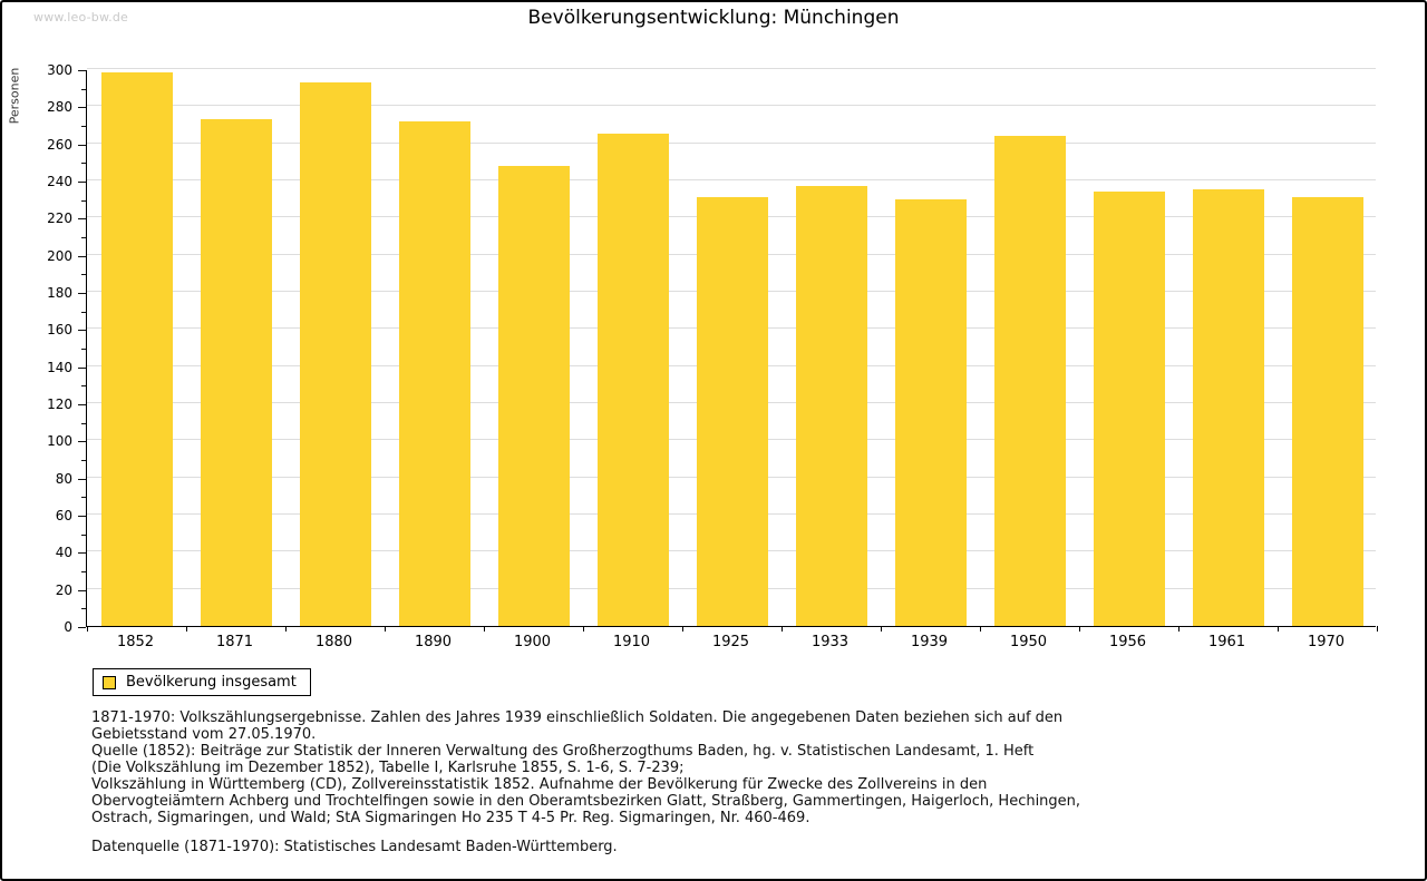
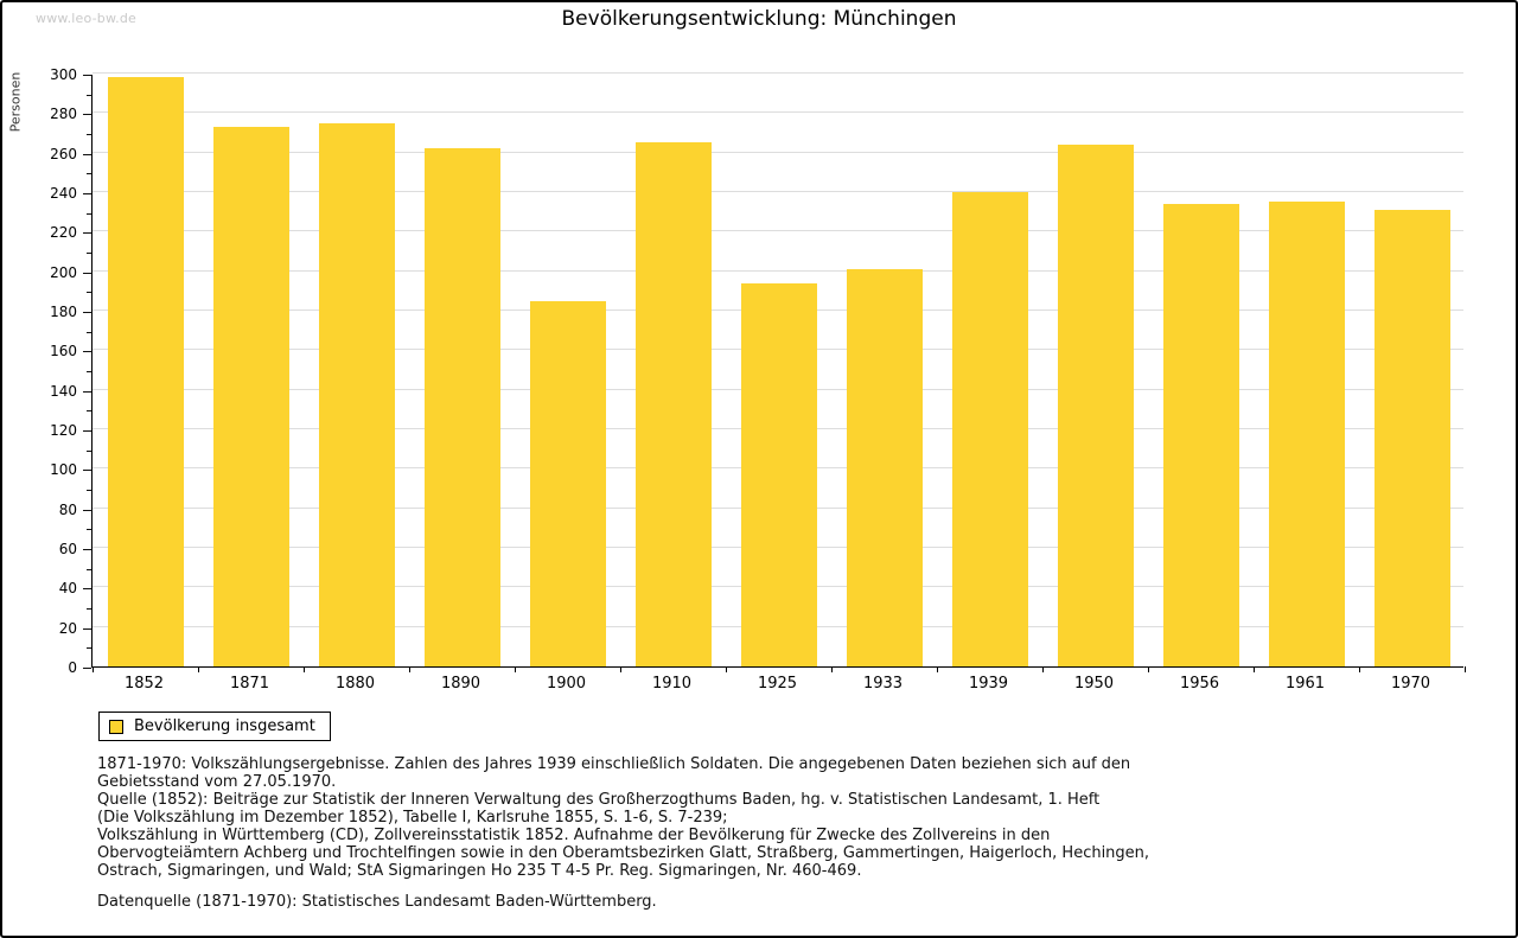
1880: 293 -> 275
1890: 272 -> 262
1900: 248 -> 185
1925: 231 -> 194
1933: 237 -> 201
1939: 230 -> 240
